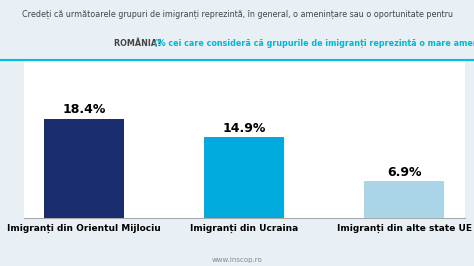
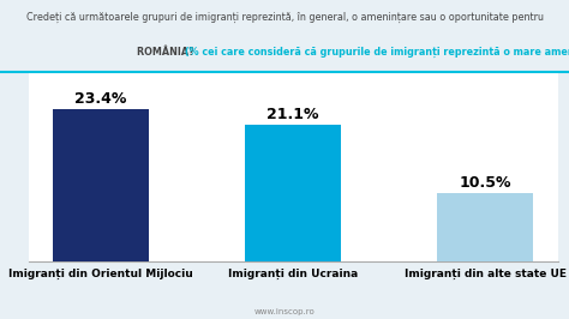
Imigranți din Orientul Mijlociu: 18.4% -> 23.4%
Imigranți din Ucraina: 14.9% -> 21.1%
Imigranți din alte state UE: 6.9% -> 10.5%
